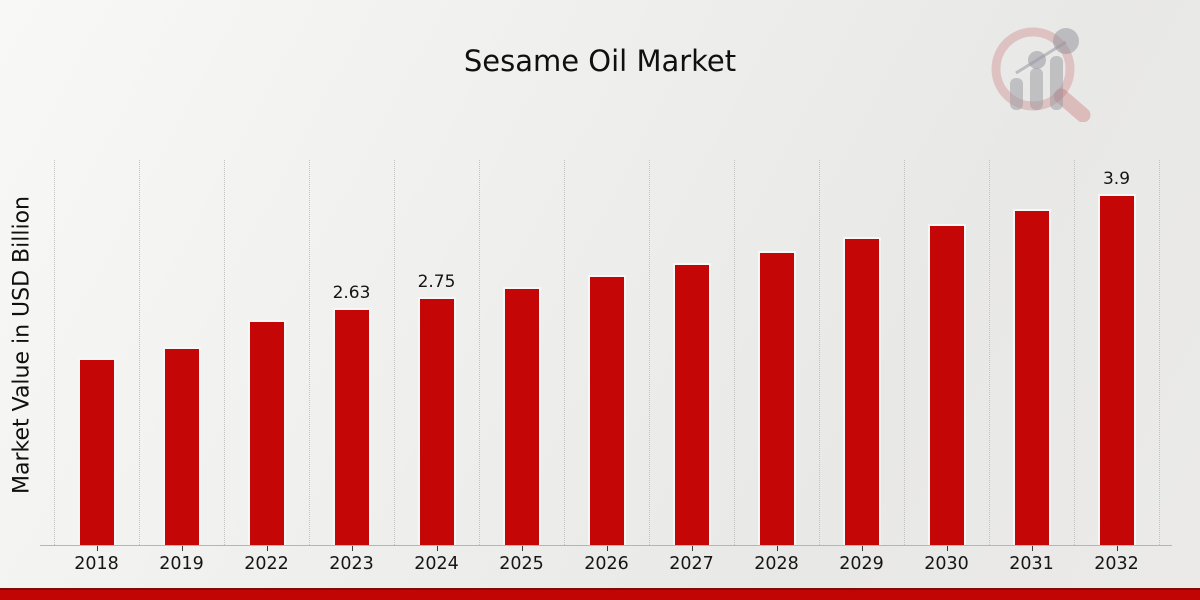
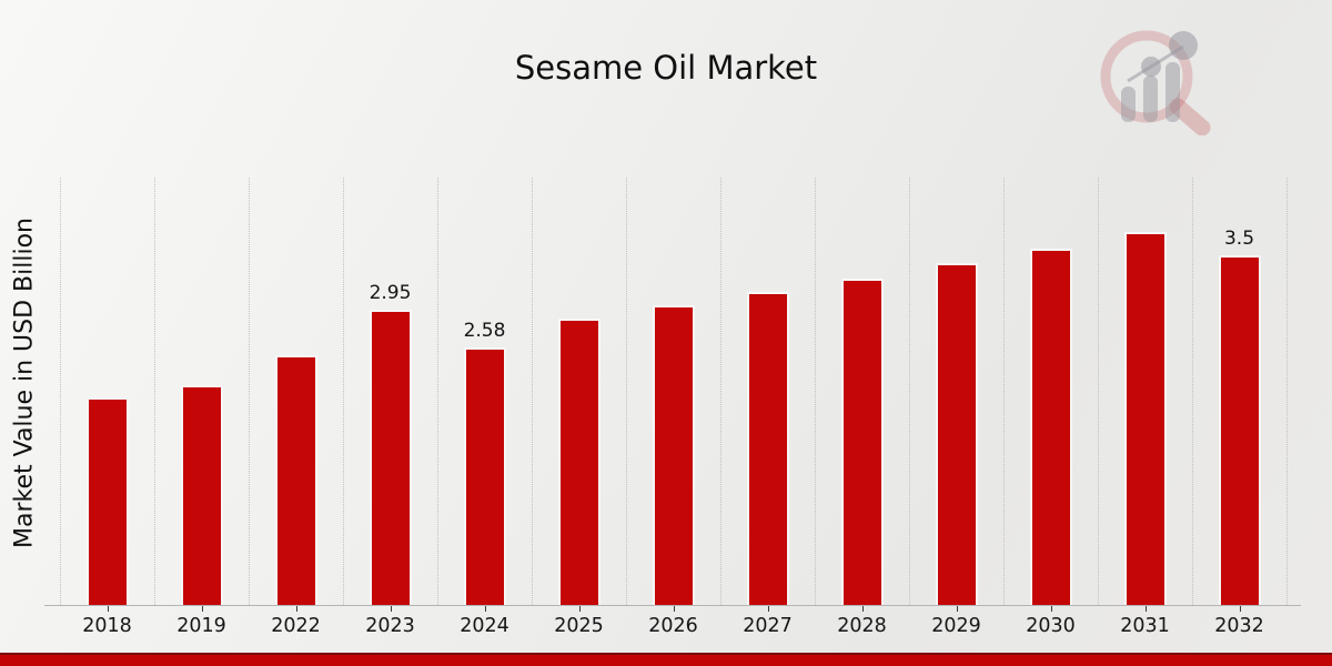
2023: 2.63 -> 2.95
2024: 2.75 -> 2.58
2032: 3.9 -> 3.5
